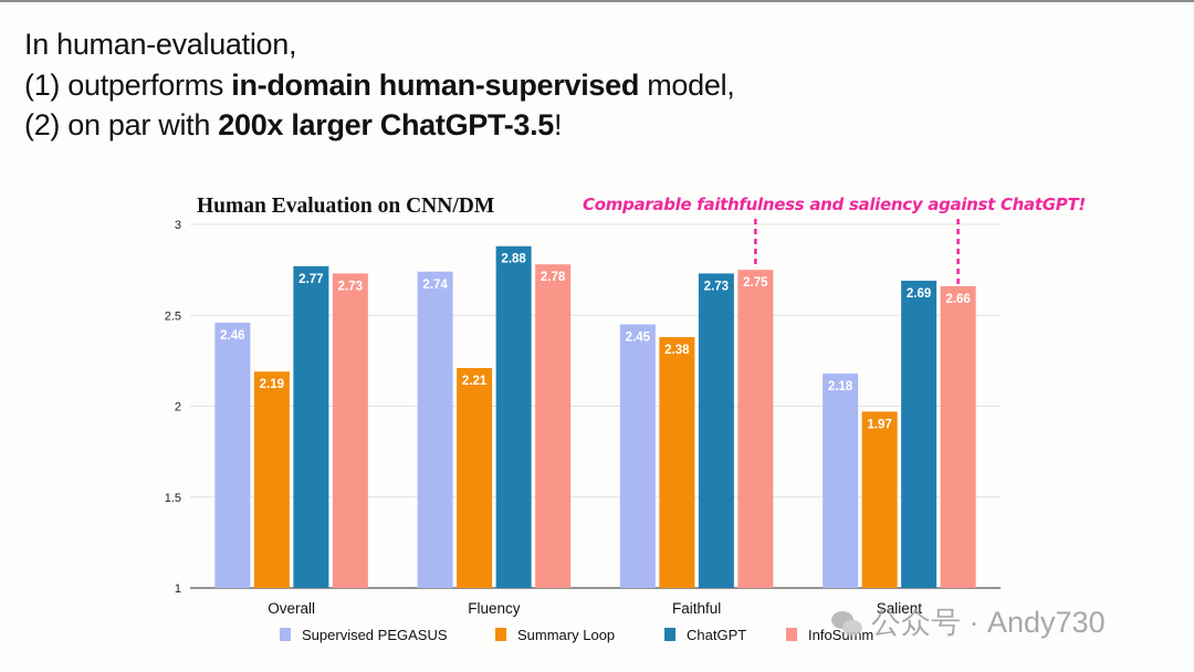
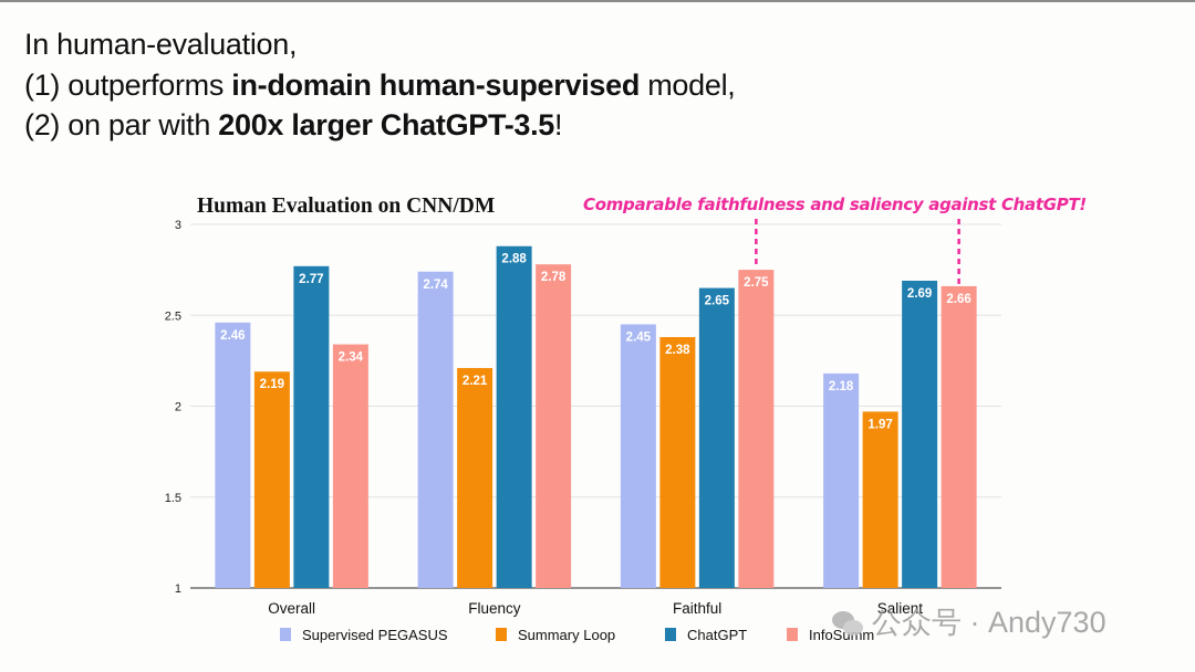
InfoSumm/Overall: 2.73 -> 2.34
ChatGPT/Faithful: 2.73 -> 2.65
